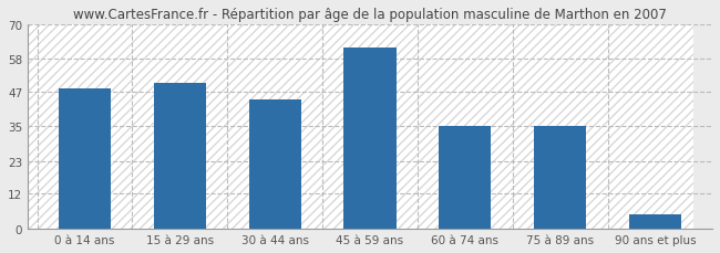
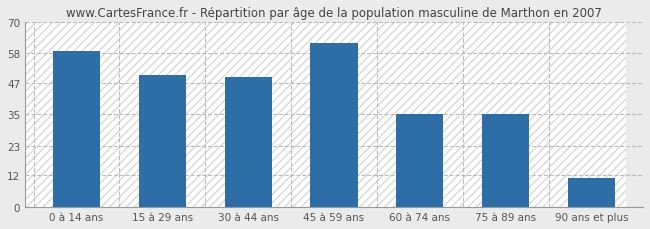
0 à 14 ans: 48 -> 59
30 à 44 ans: 44 -> 49
90 ans et plus: 5 -> 11
